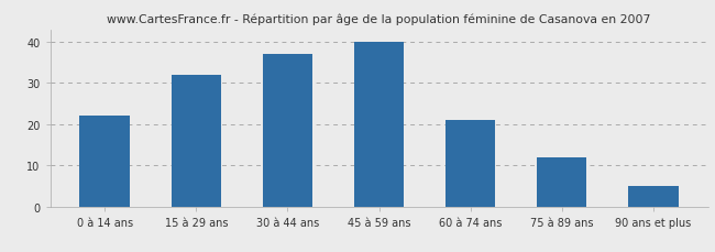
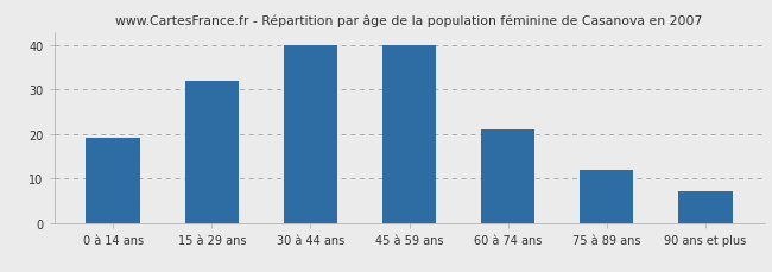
0 à 14 ans: 22 -> 19
30 à 44 ans: 37 -> 40
90 ans et plus: 5 -> 7
